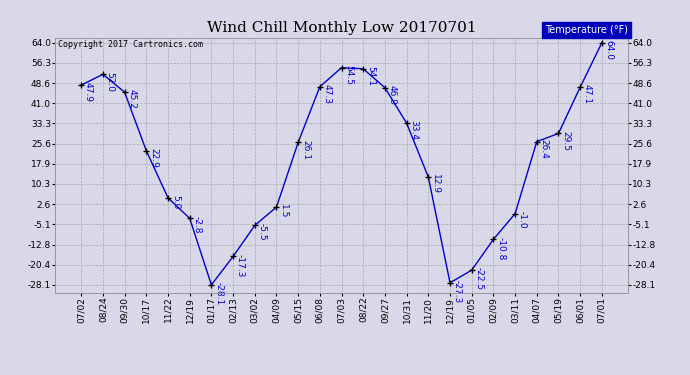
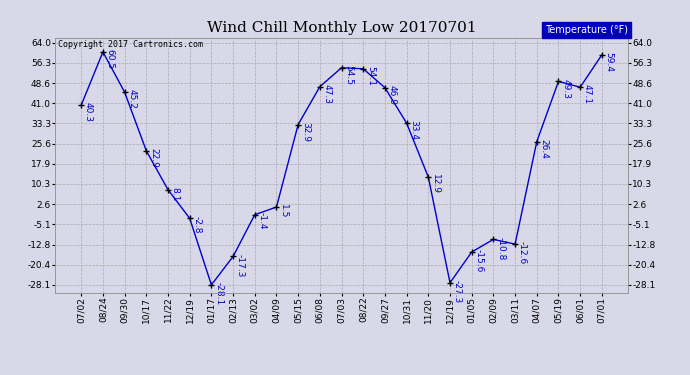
07/02: 47.9 -> 40.3
08/24: 52.0 -> 60.5
11/22: 5.0 -> 8.1
03/02: -5.5 -> -1.4
05/15: 26.1 -> 32.9
01/05: -22.5 -> -15.6
03/11: -1.0 -> -12.6
05/19: 29.5 -> 49.3
07/01: 64.0 -> 59.4
